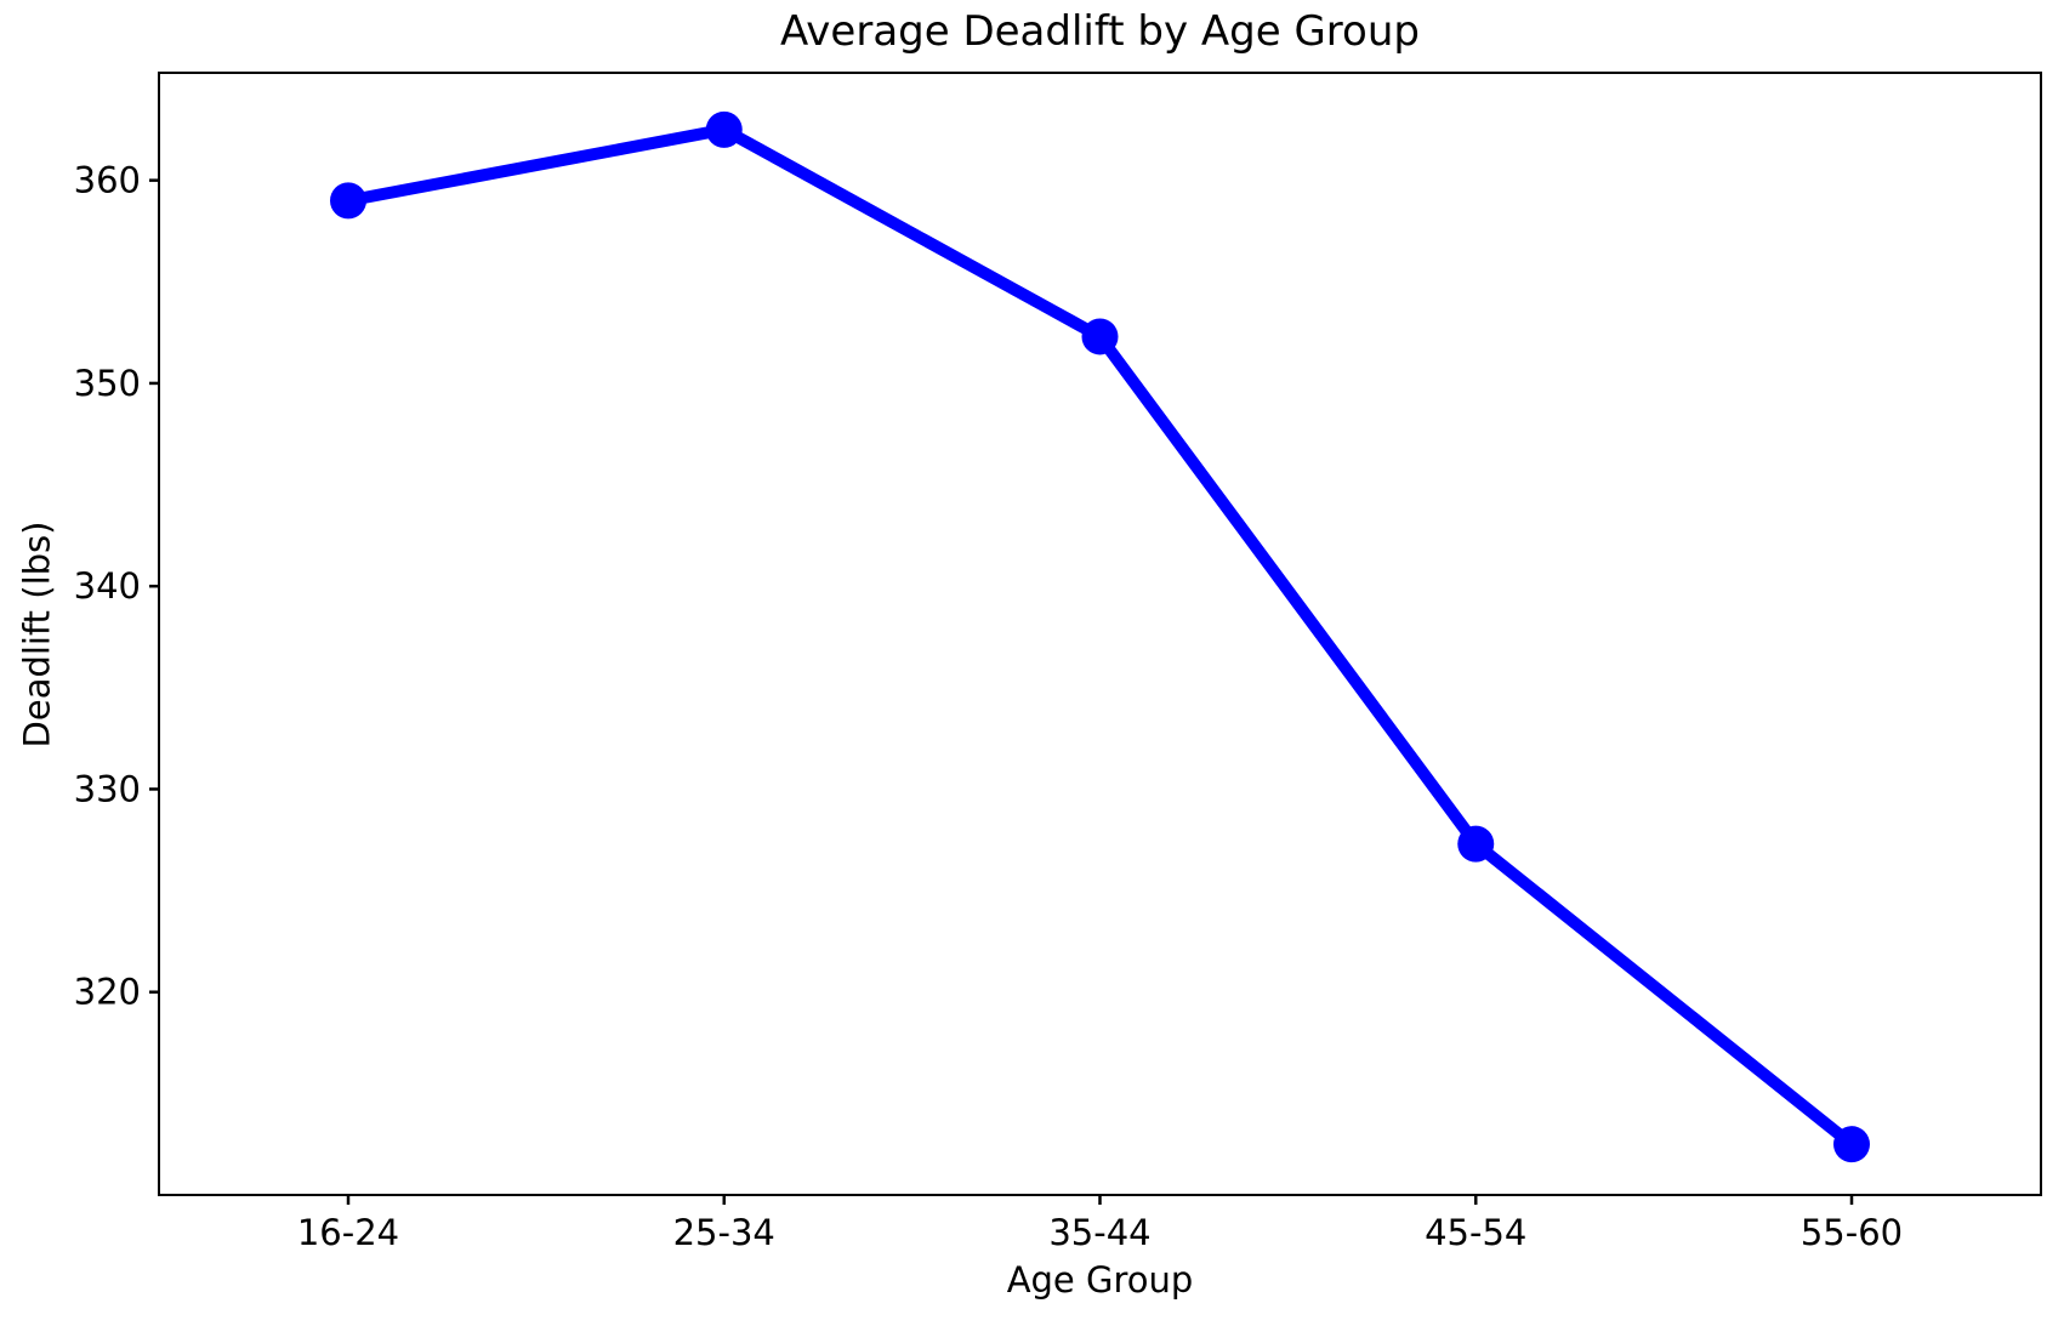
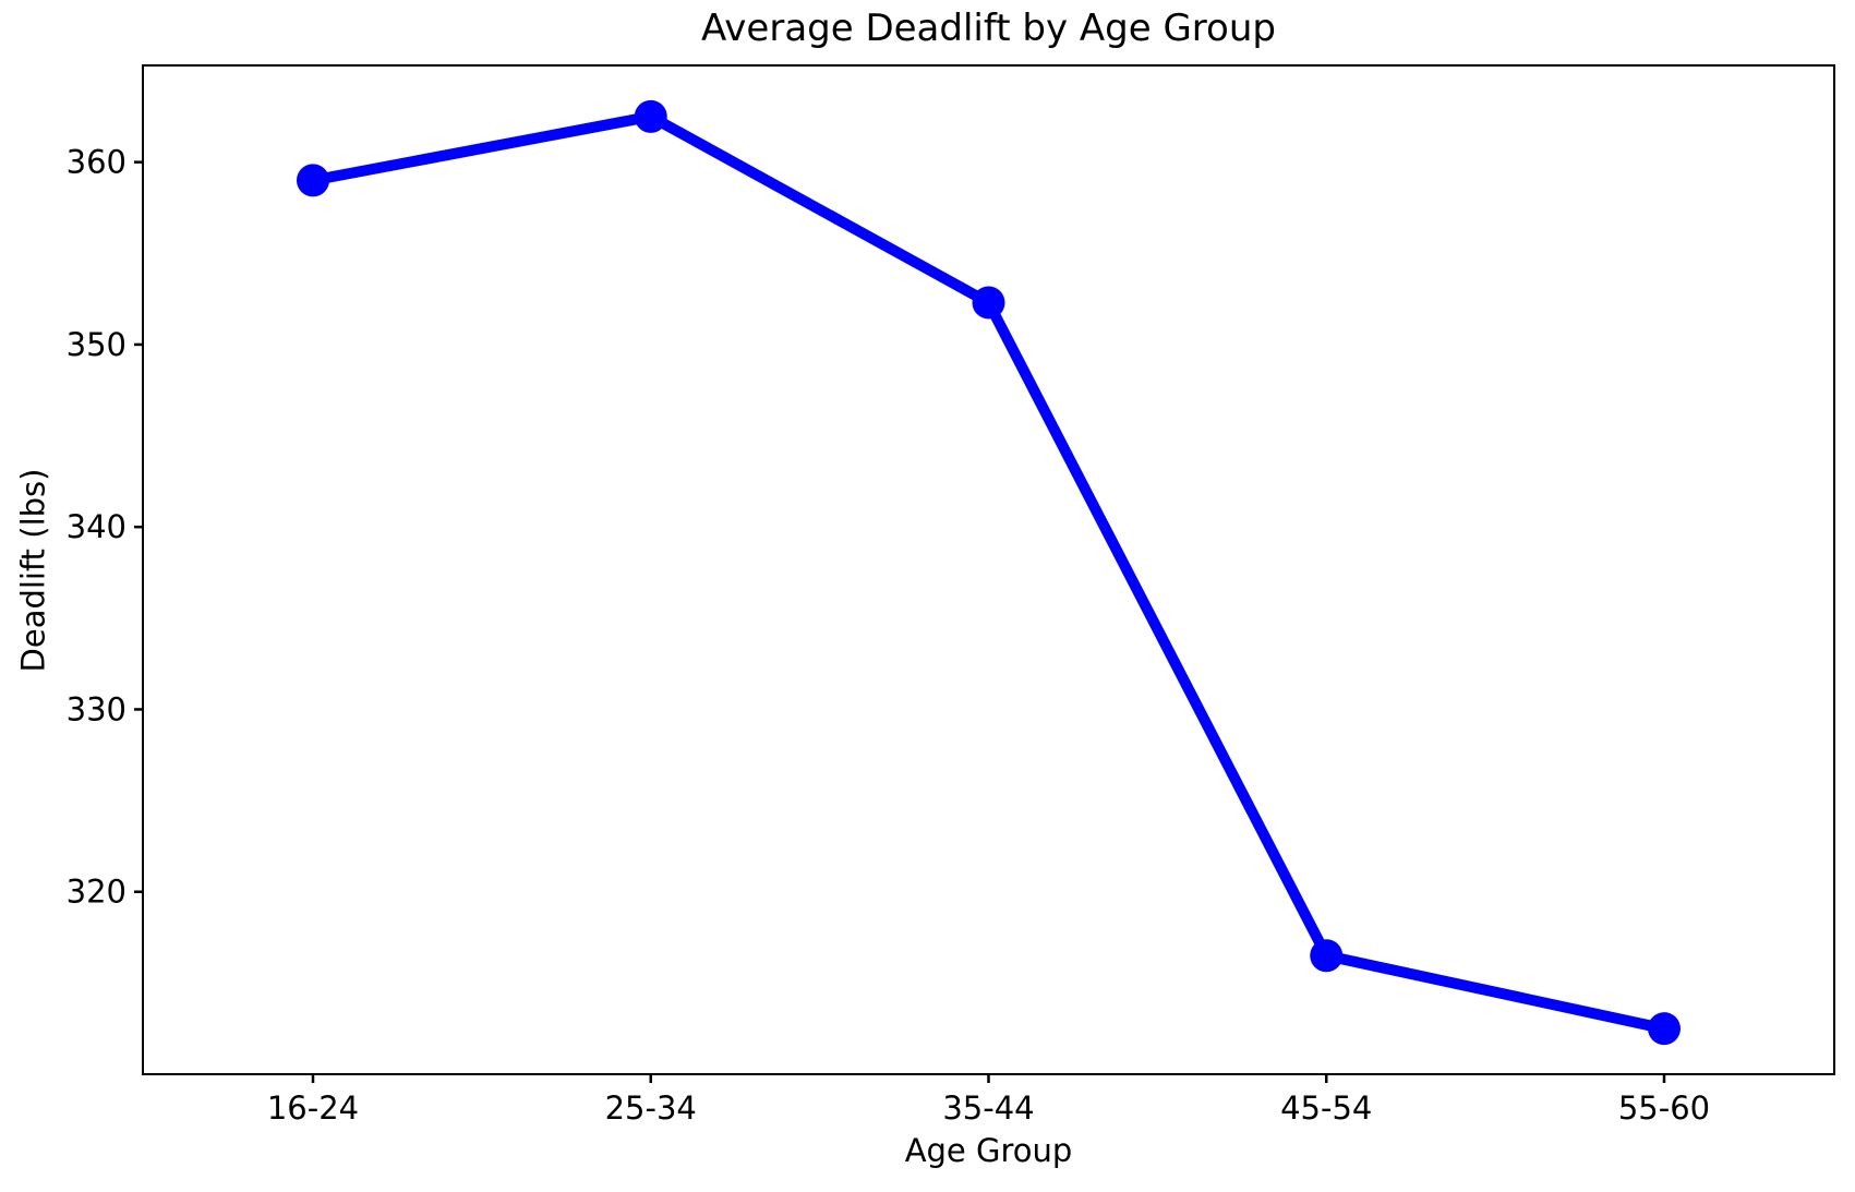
45-54: 327.3 -> 316.5
